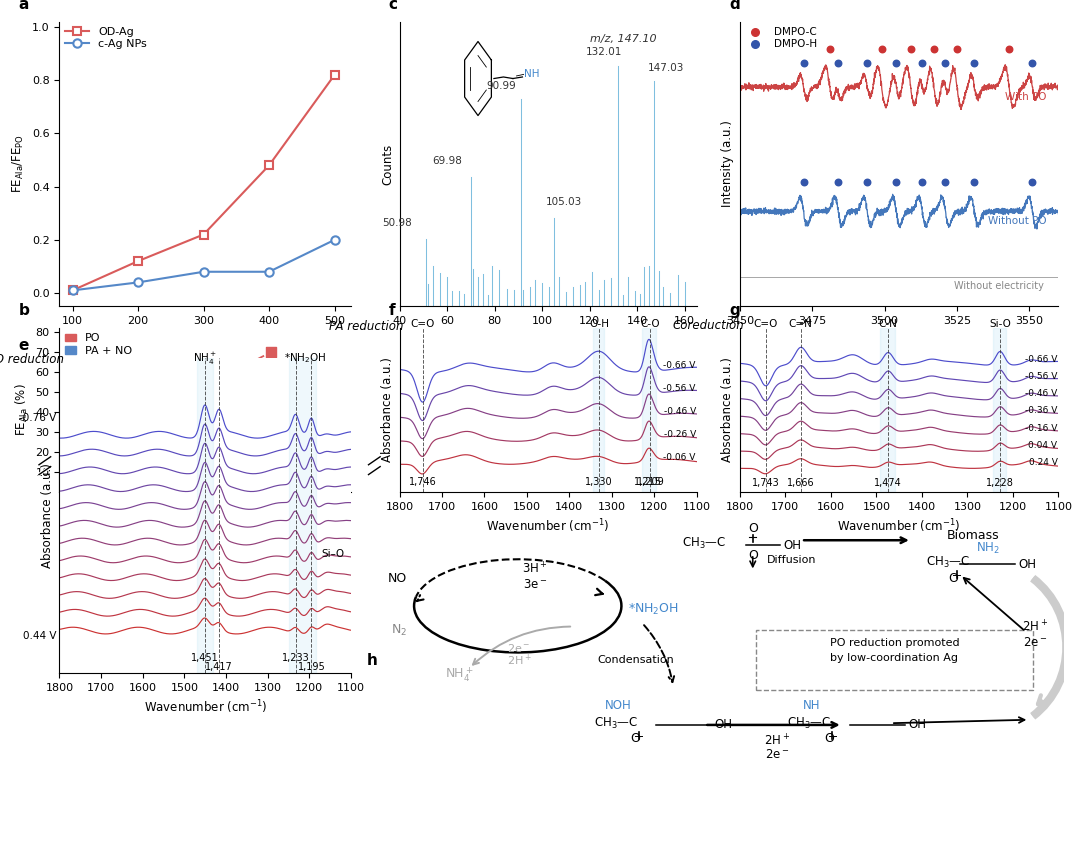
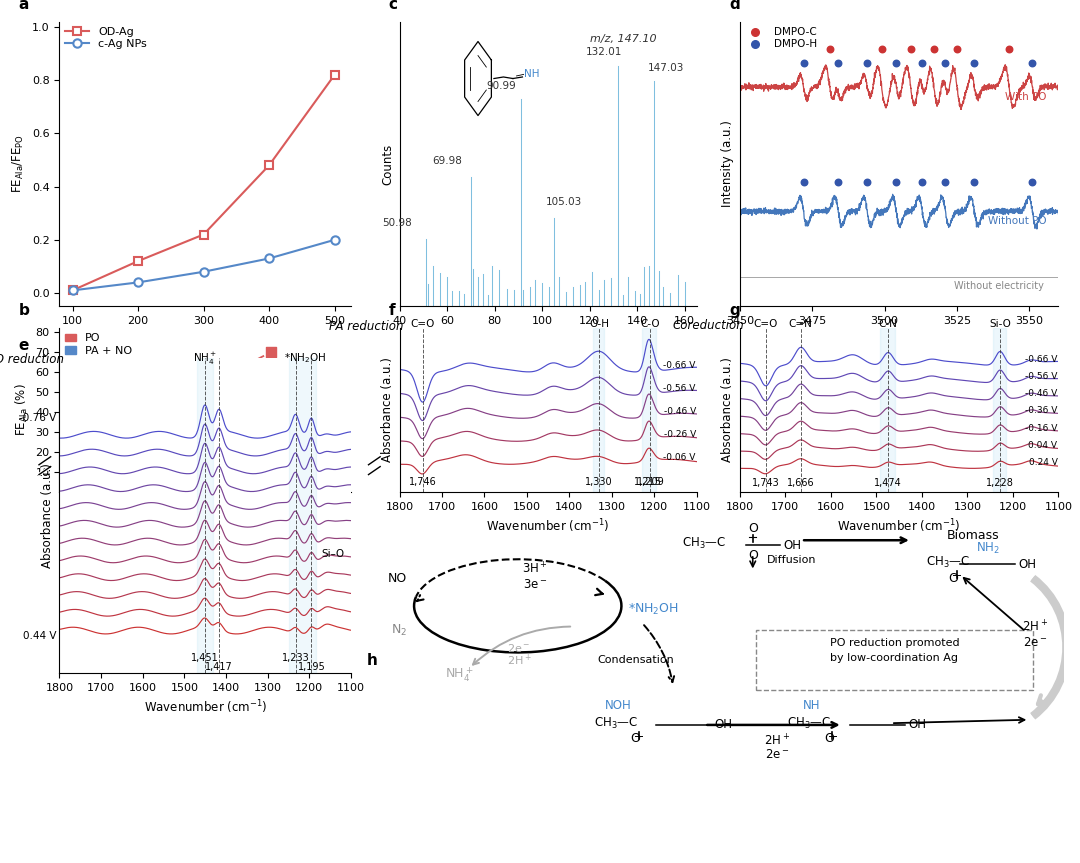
c-Ag NPs/400: 0.08 -> 0.13
